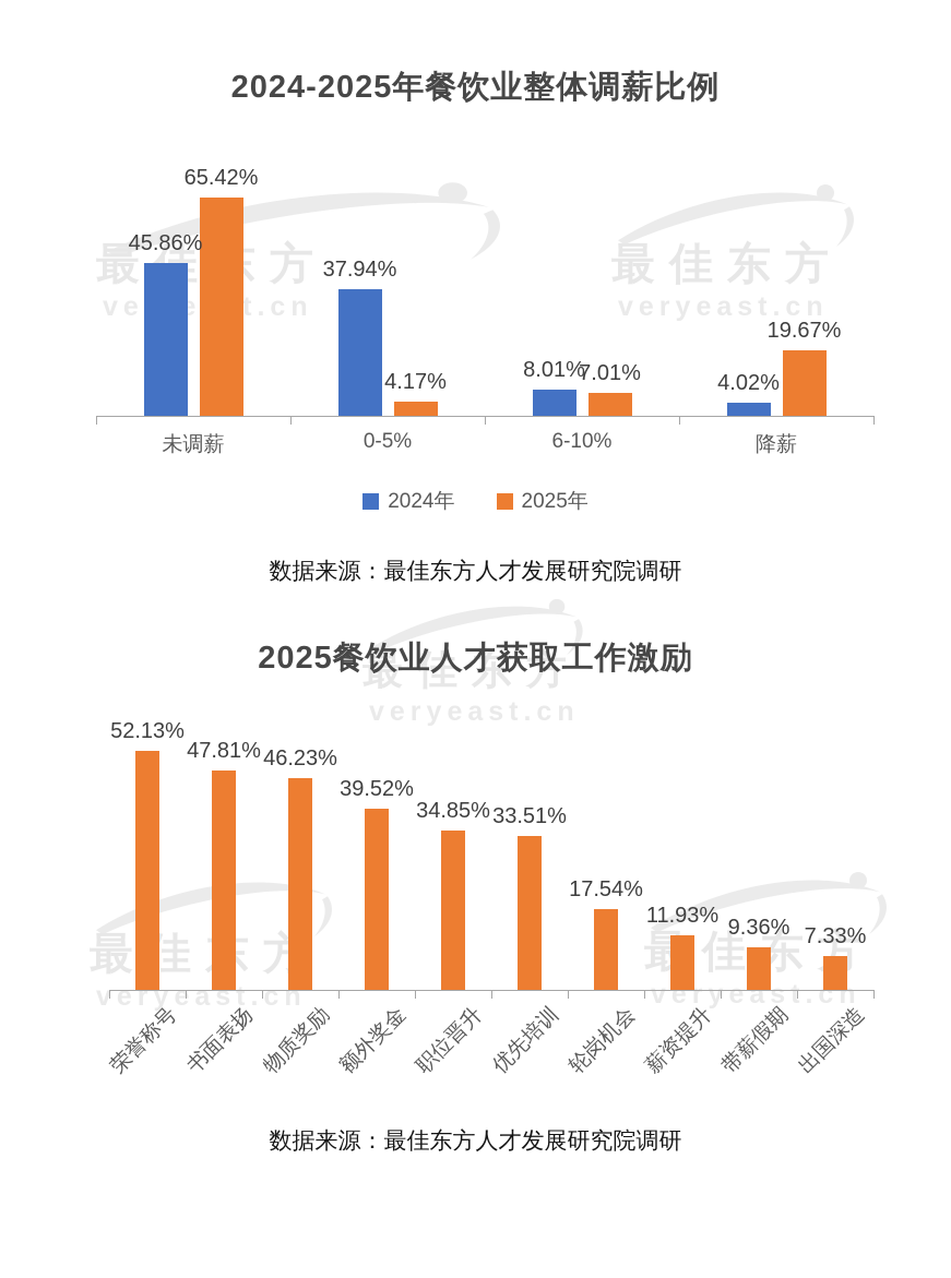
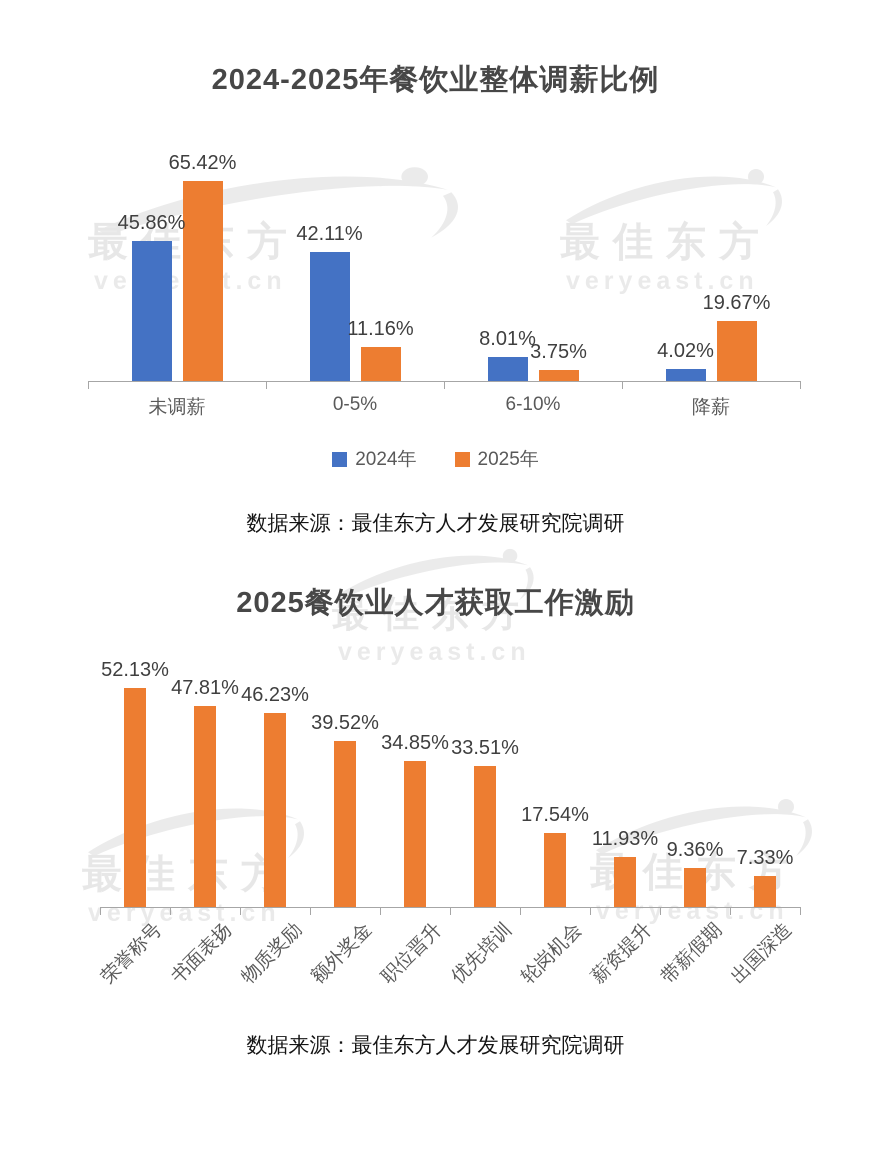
2024-2025年餐饮业整体调薪比例/2024年/0-5%: 37.94% -> 42.11%
2024-2025年餐饮业整体调薪比例/2025年/0-5%: 4.17% -> 11.16%
2024-2025年餐饮业整体调薪比例/2025年/6-10%: 7.01% -> 3.75%
